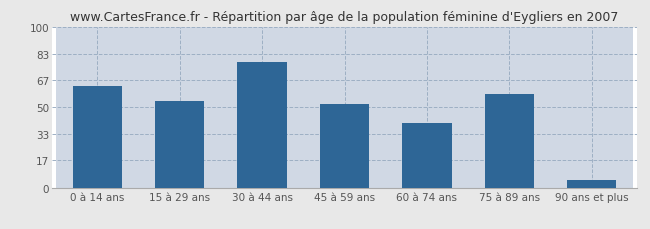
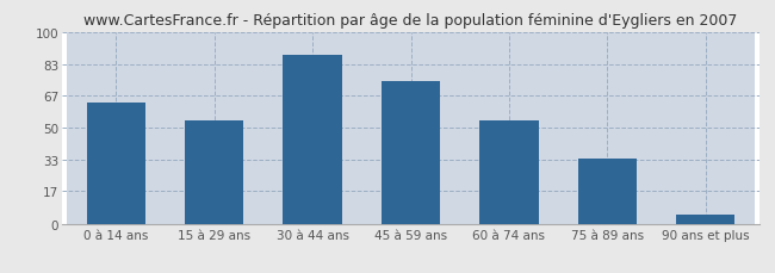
30 à 44 ans: 78 -> 88
45 à 59 ans: 52 -> 74
60 à 74 ans: 40 -> 54
75 à 89 ans: 58 -> 34
